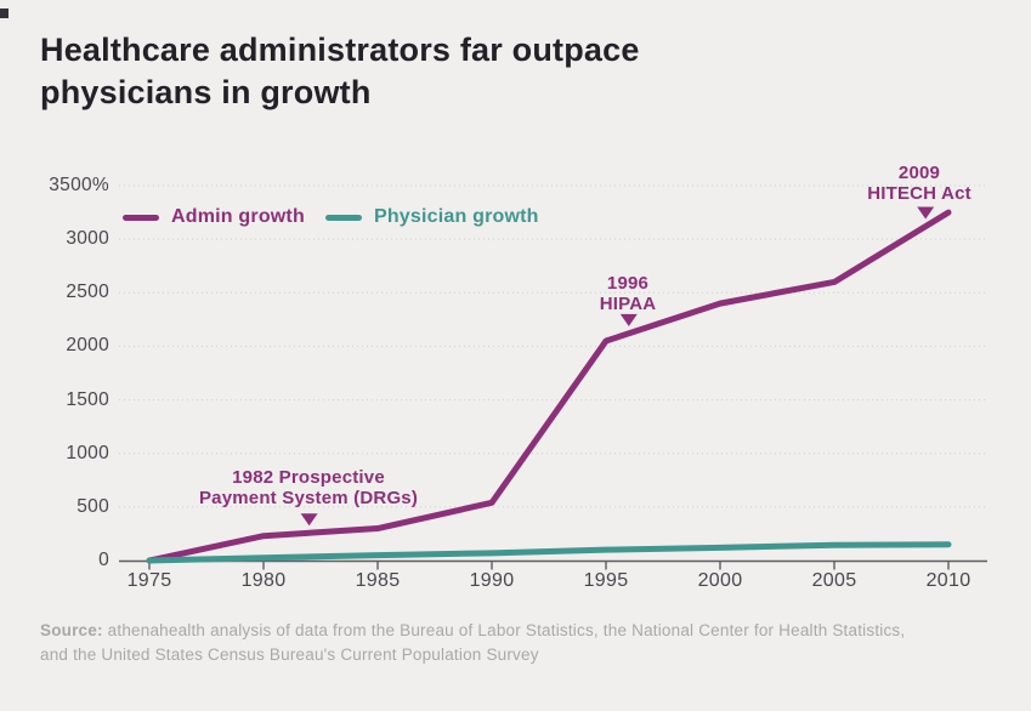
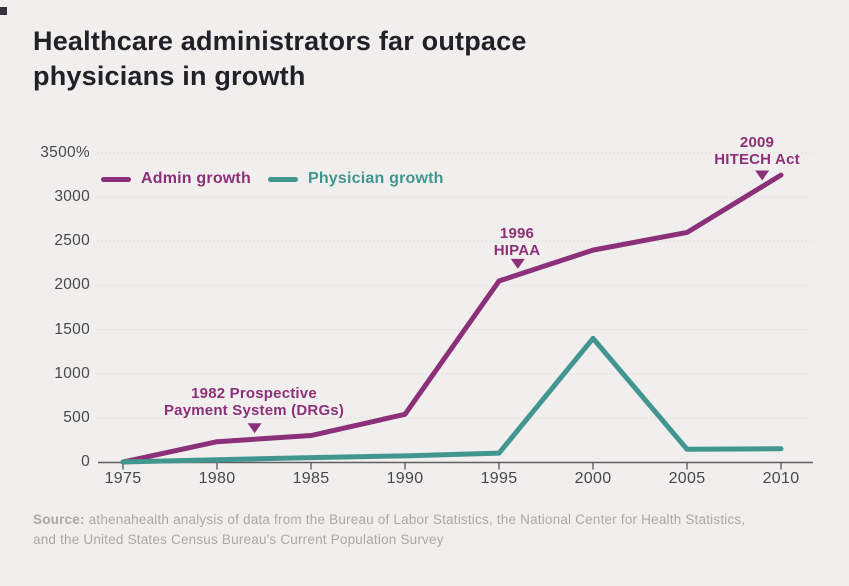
Physician growth/2000: 100% -> 1400%
